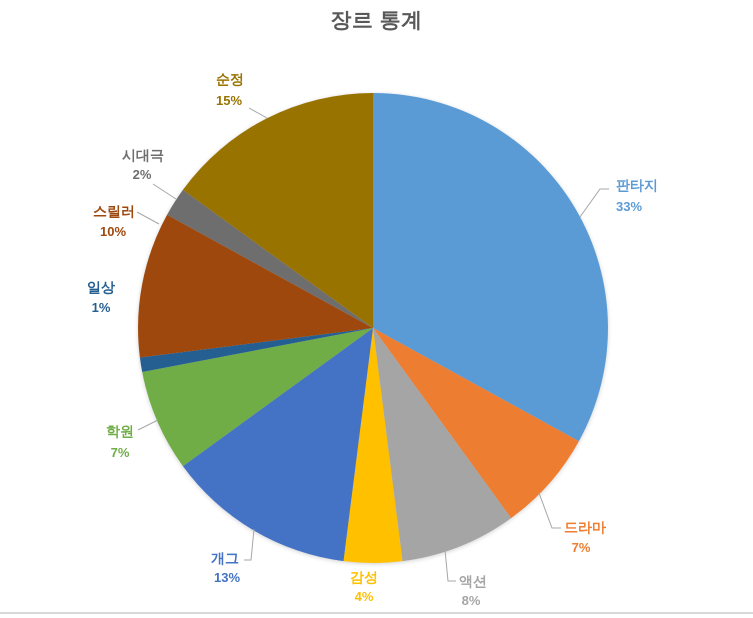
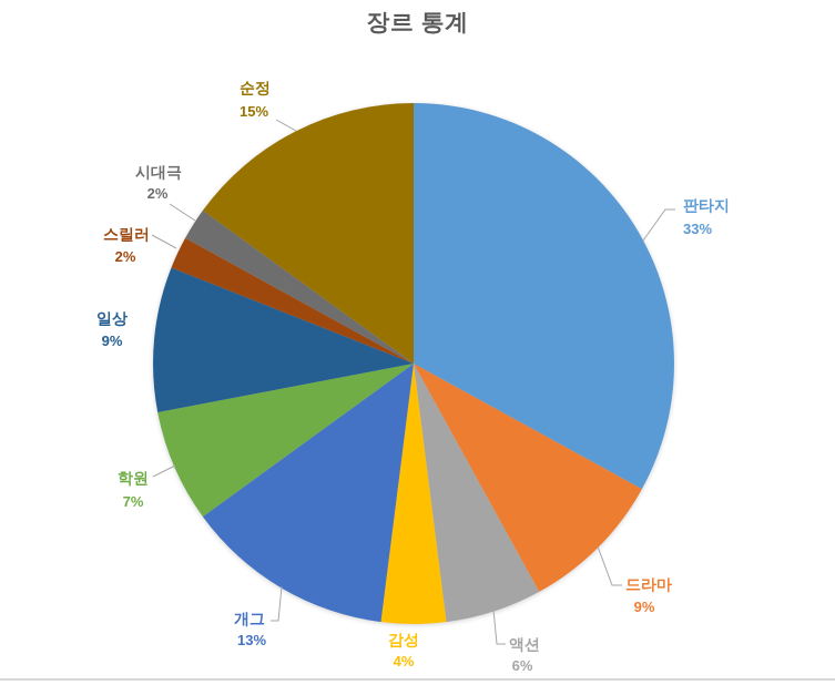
드라마: 7% -> 9%
액션: 8% -> 6%
일상: 1% -> 9%
스릴러: 10% -> 2%
